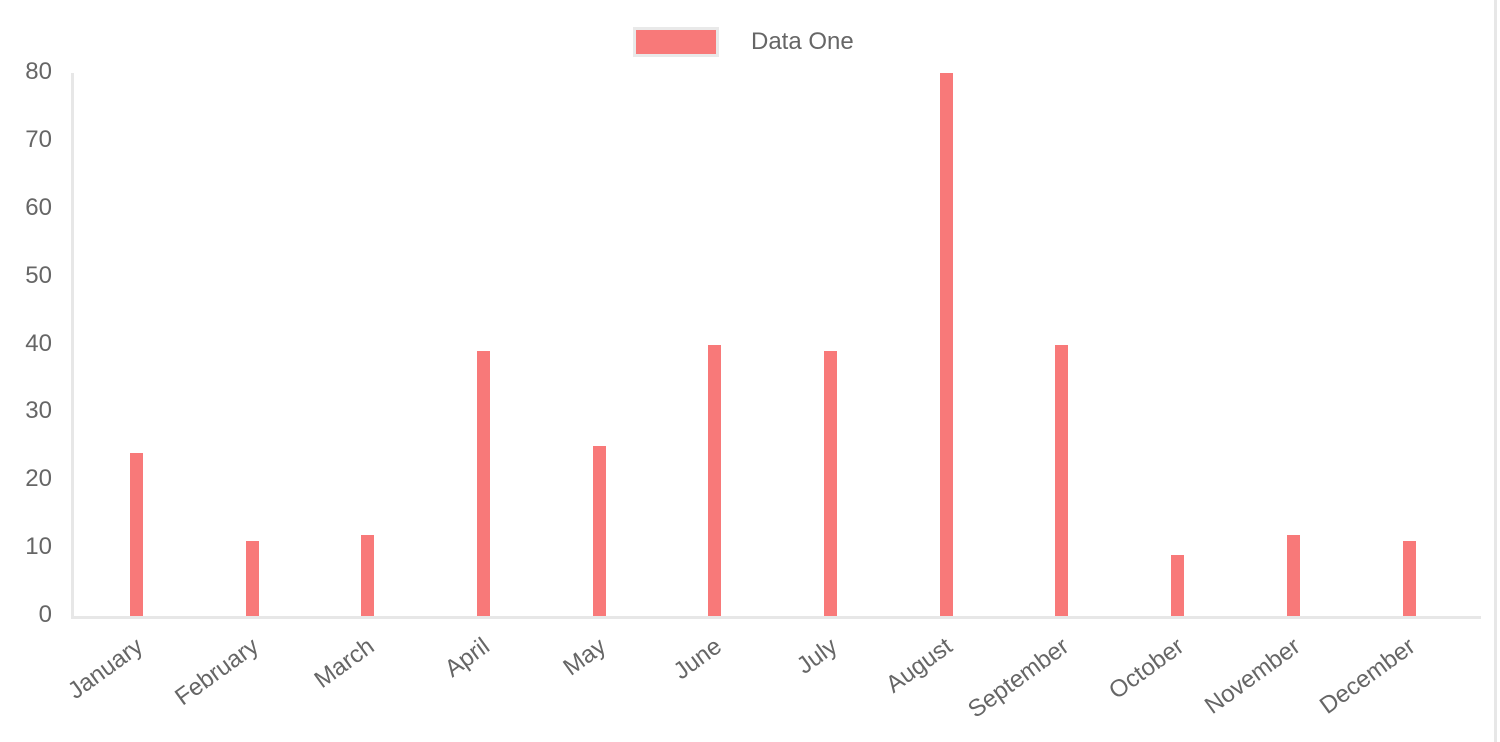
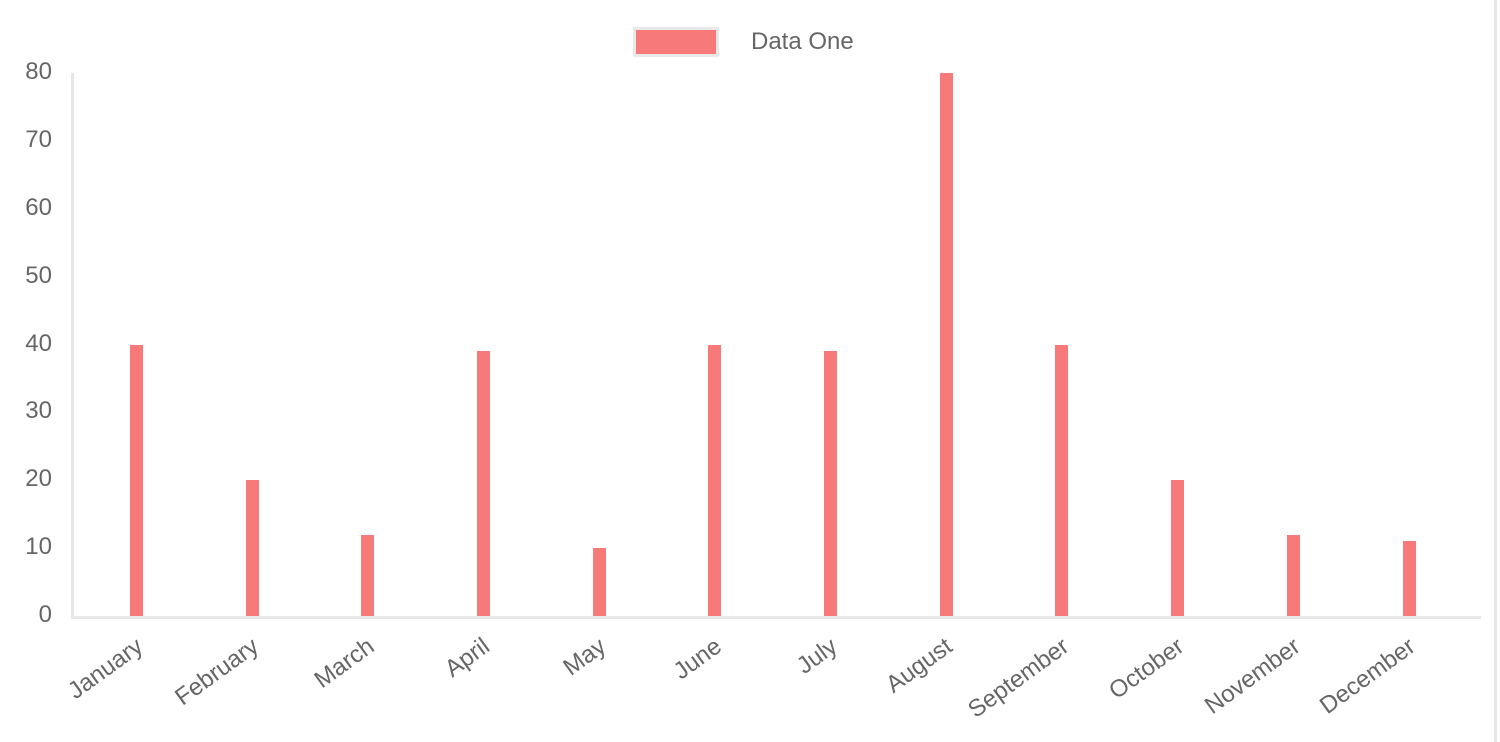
January: 24 -> 40
February: 11 -> 20
May: 25 -> 10
October: 9 -> 20
